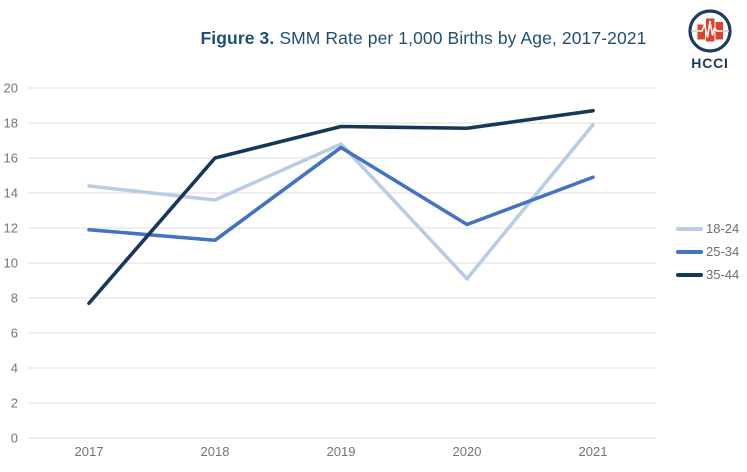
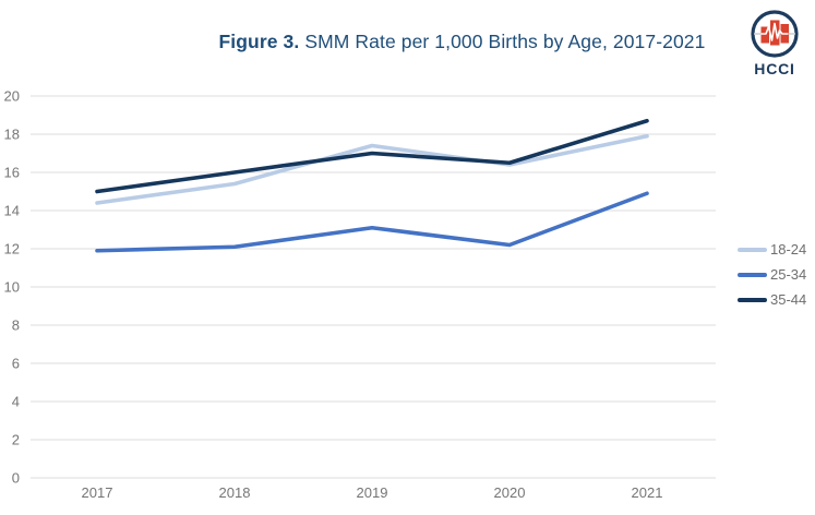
35-44/2017: 7.7 -> 15.0
18-24/2018: 13.6 -> 15.4
25-34/2018: 11.3 -> 12.1
18-24/2019: 16.8 -> 17.4
25-34/2019: 16.6 -> 13.1
35-44/2019: 17.8 -> 17.0
18-24/2020: 9.1 -> 16.4
35-44/2020: 17.7 -> 16.5
